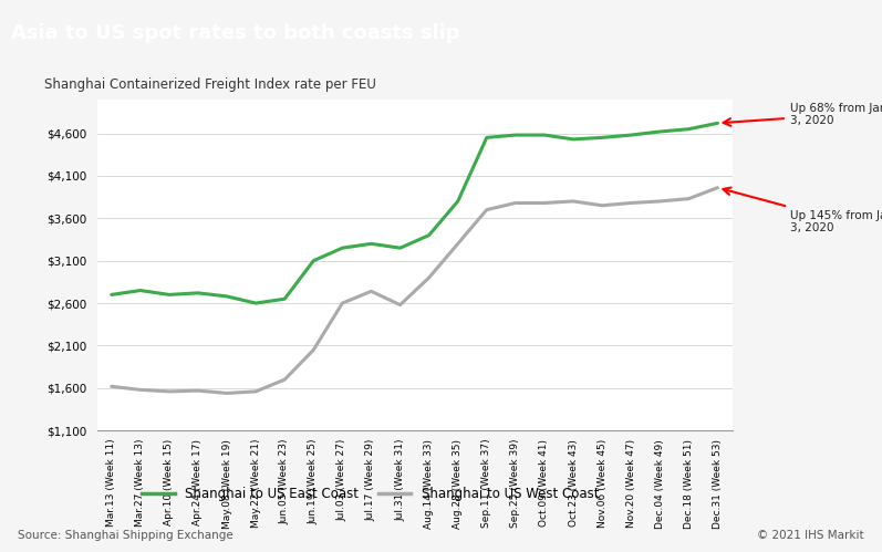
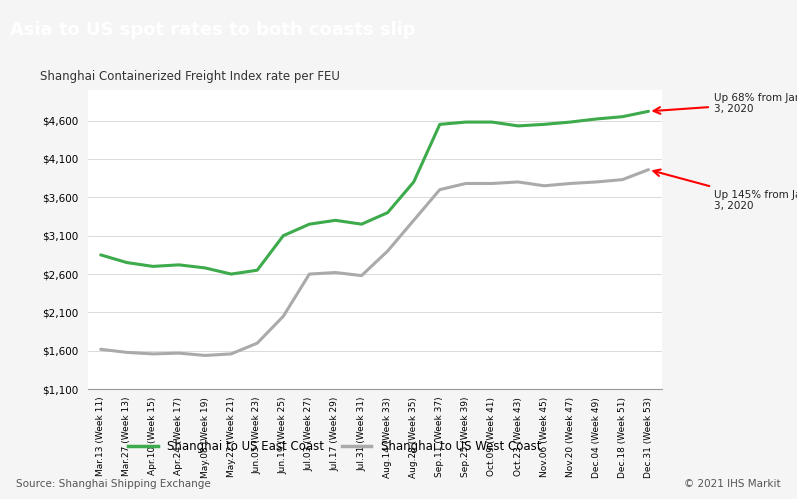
Shanghai to US East Coast/Mar.13 (Week 11): $2,700 -> $2,850
Shanghai to US West Coast/Jul.17 (Week 29): $2,740 -> $2,620
